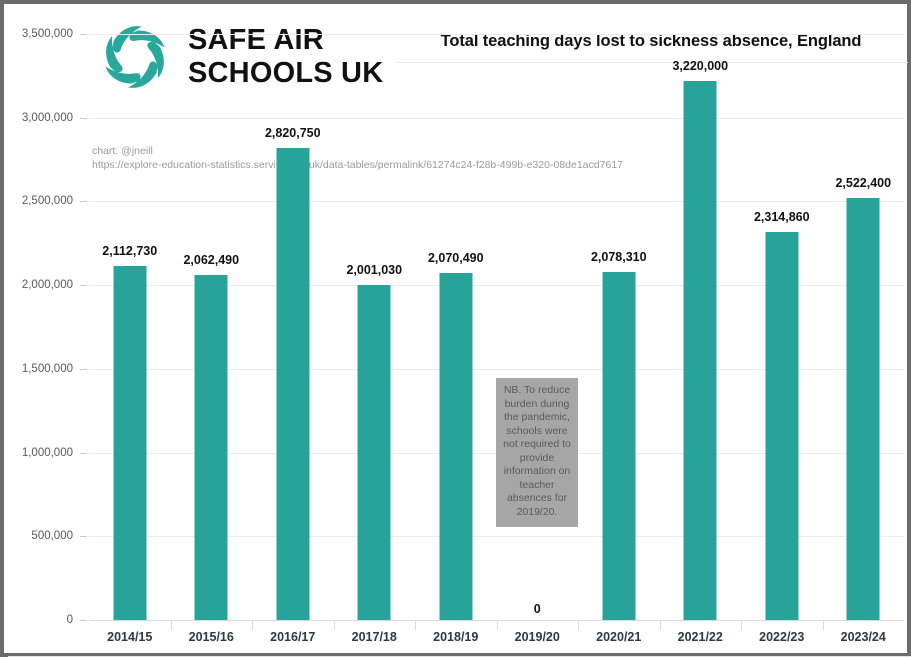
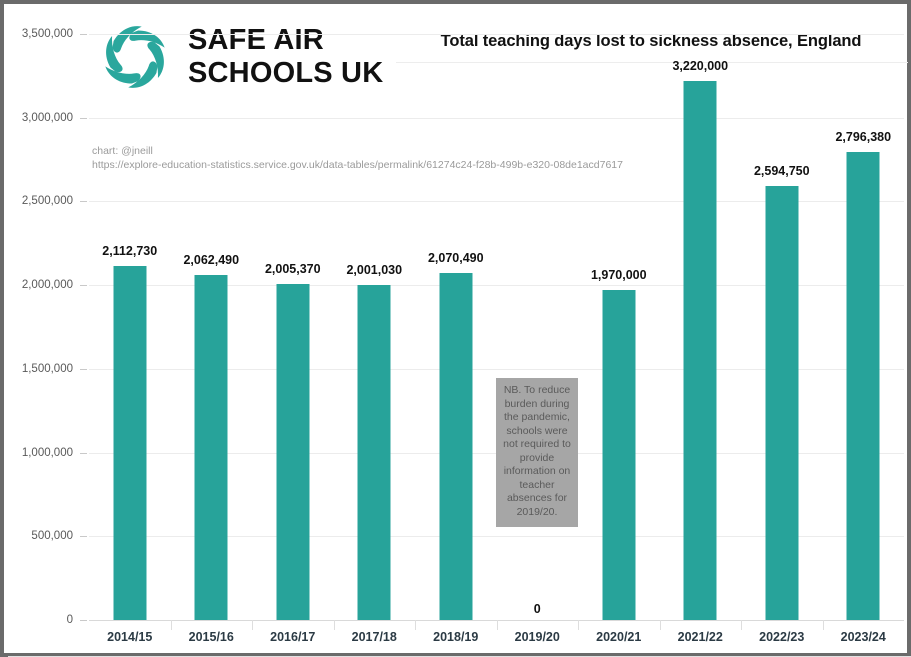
2016/17: 2,820,750 -> 2,005,370
2020/21: 2,078,310 -> 1,970,000
2022/23: 2,314,860 -> 2,594,750
2023/24: 2,522,400 -> 2,796,380
